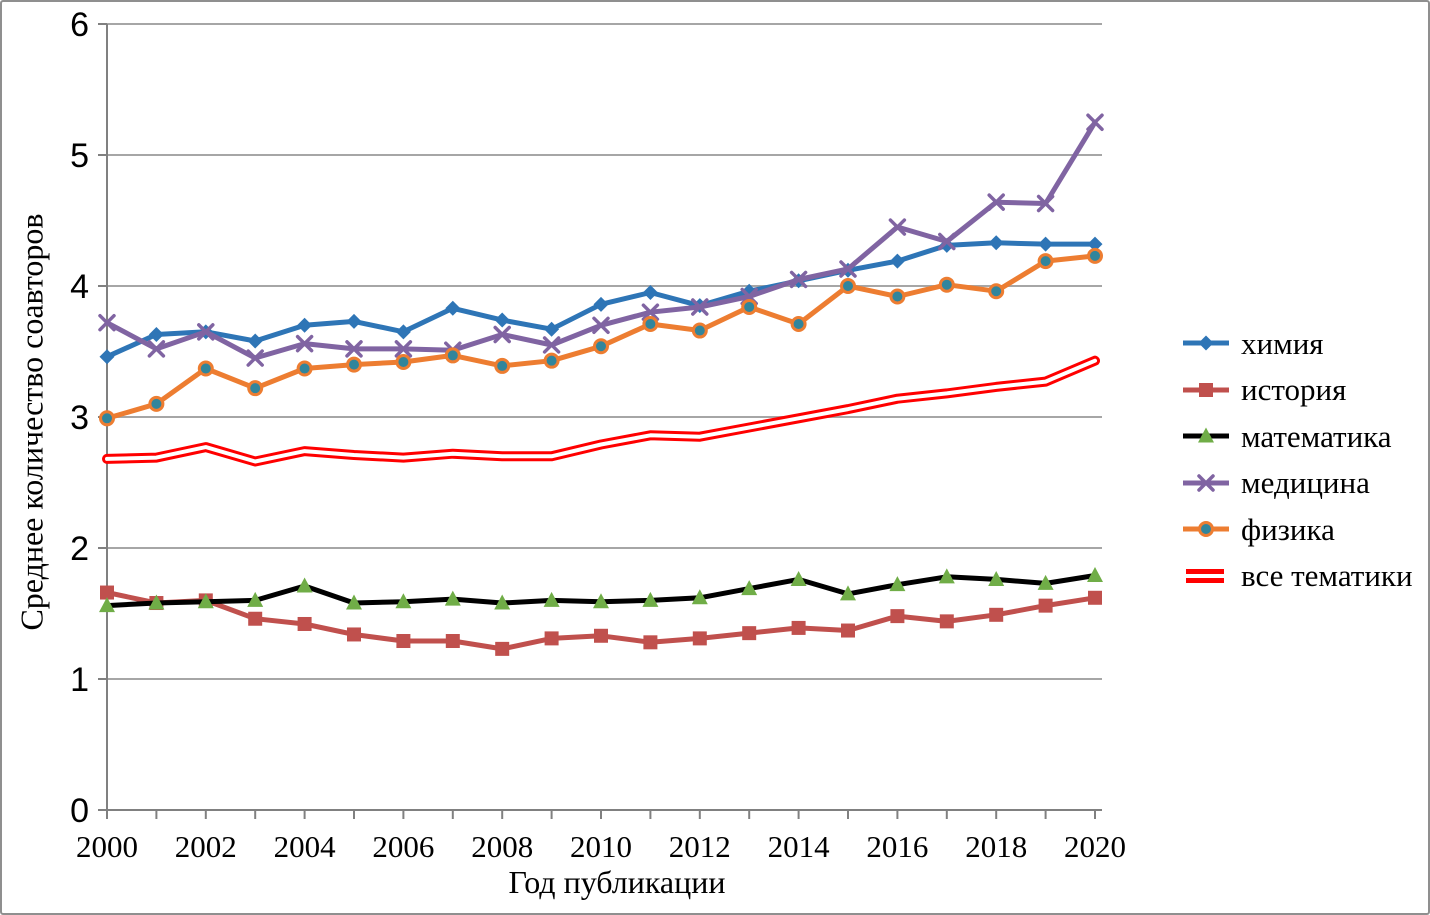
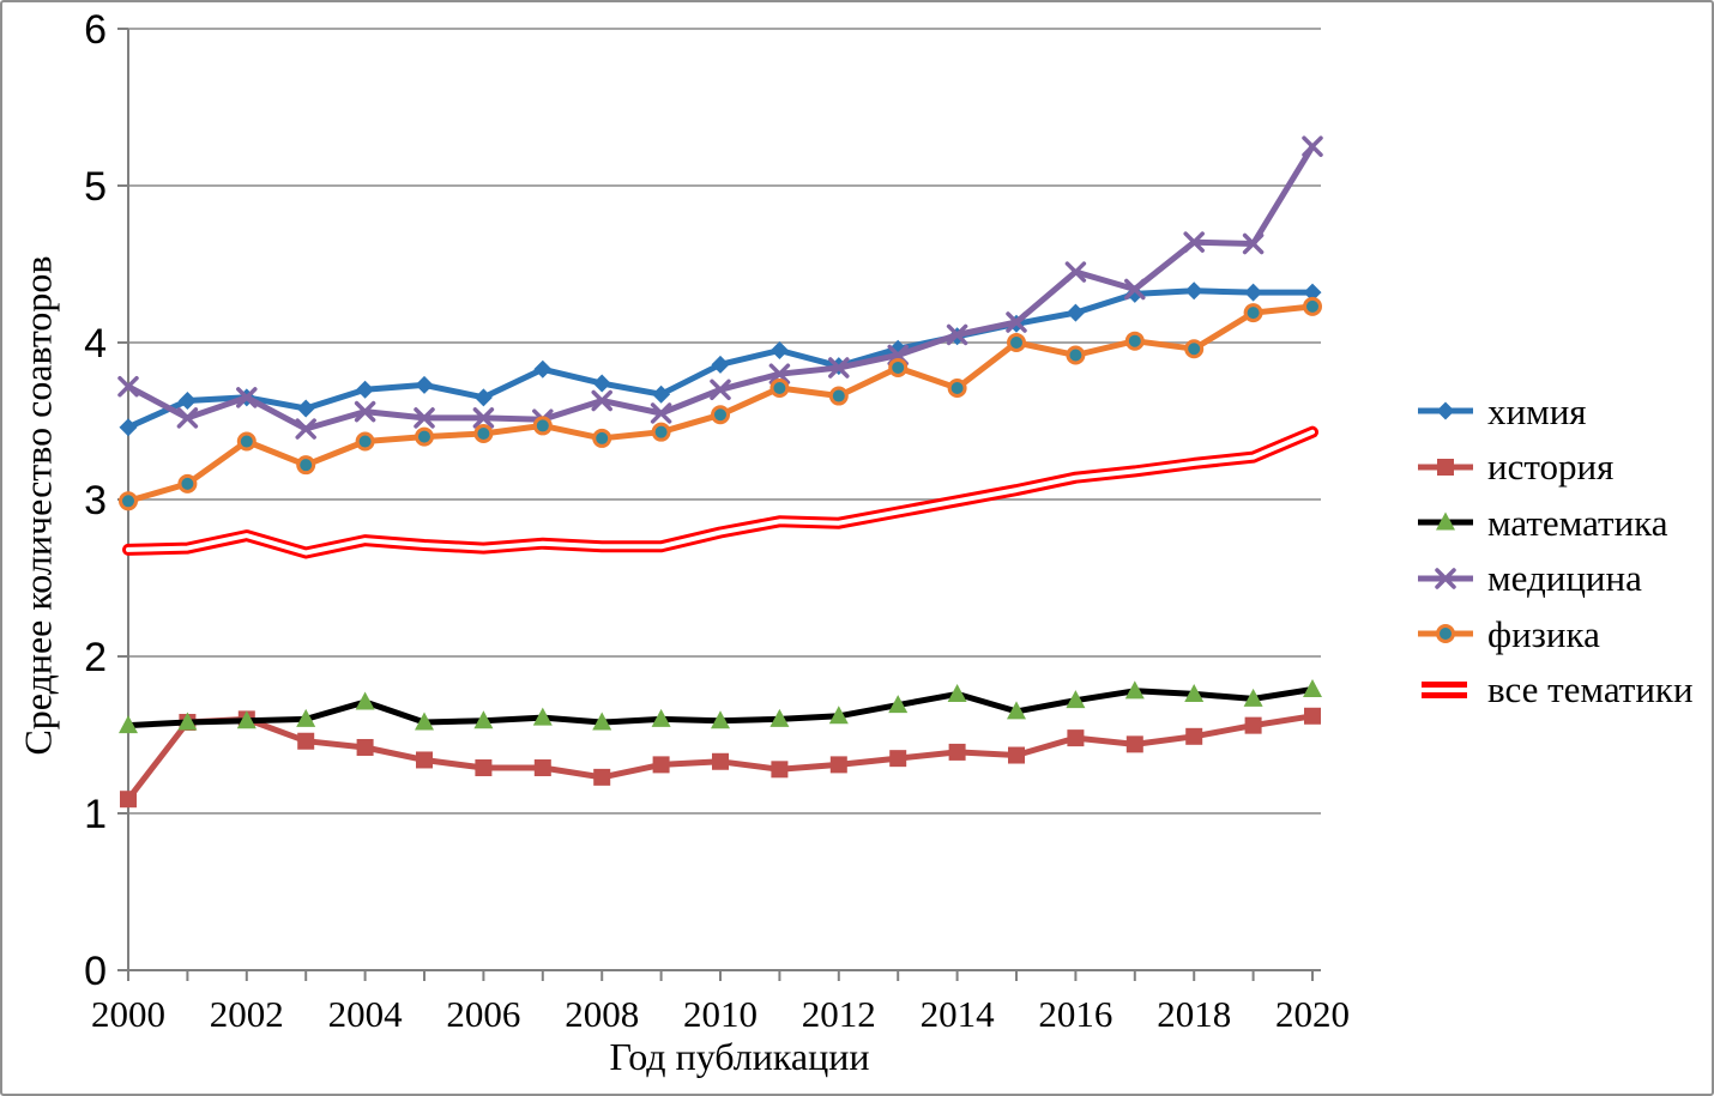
история/2000: 1.66 -> 1.09
